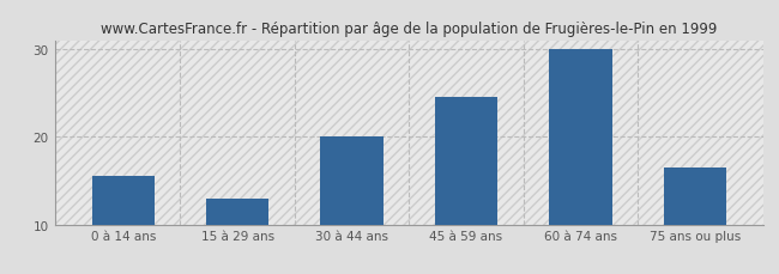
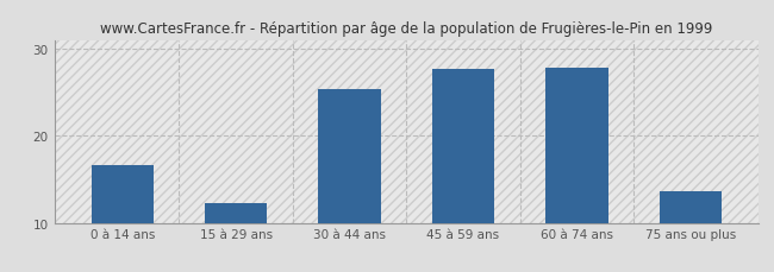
0 à 14 ans: 15.5 -> 16.6
15 à 29 ans: 13.0 -> 12.2
30 à 44 ans: 20.0 -> 25.4
45 à 59 ans: 24.5 -> 27.6
60 à 74 ans: 30.0 -> 27.8
75 ans ou plus: 16.5 -> 13.6
